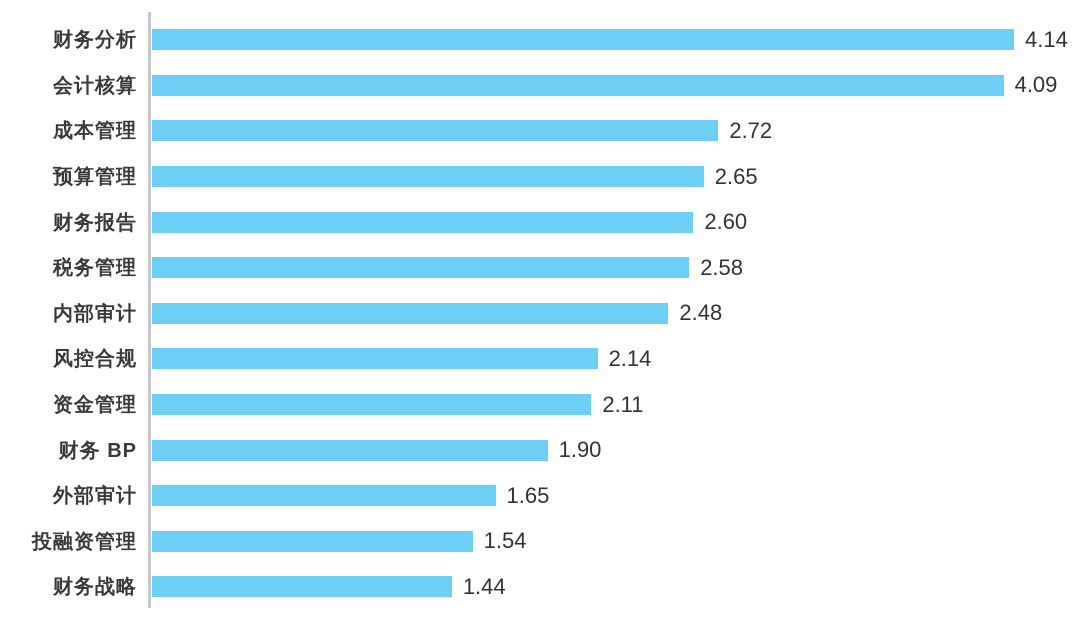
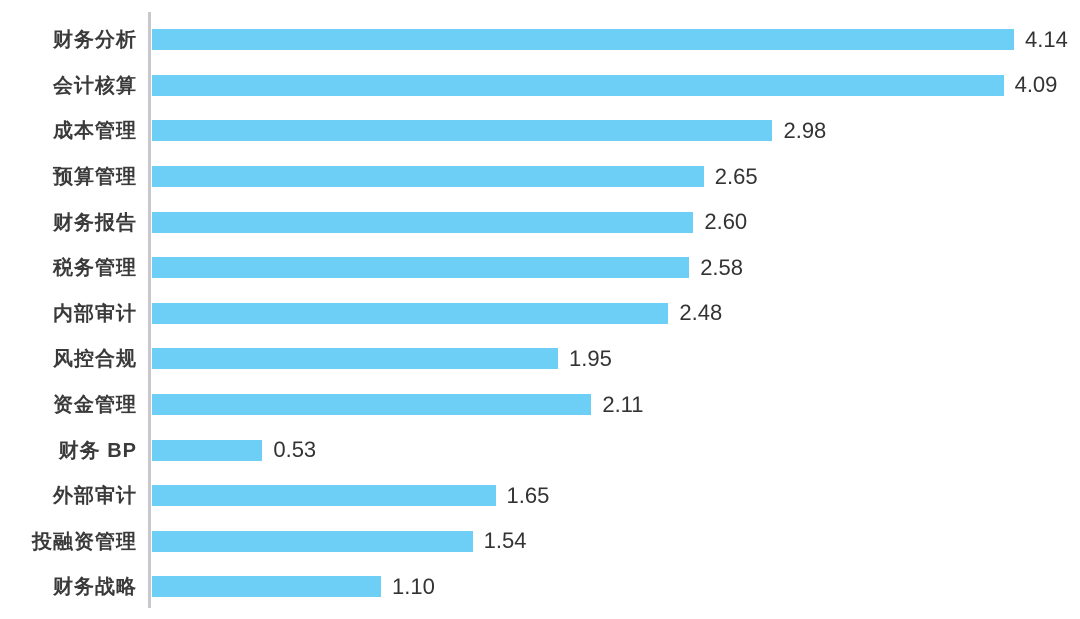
成本管理: 2.72 -> 2.98
风控合规: 2.14 -> 1.95
财务 BP: 1.90 -> 0.53
财务战略: 1.44 -> 1.10
